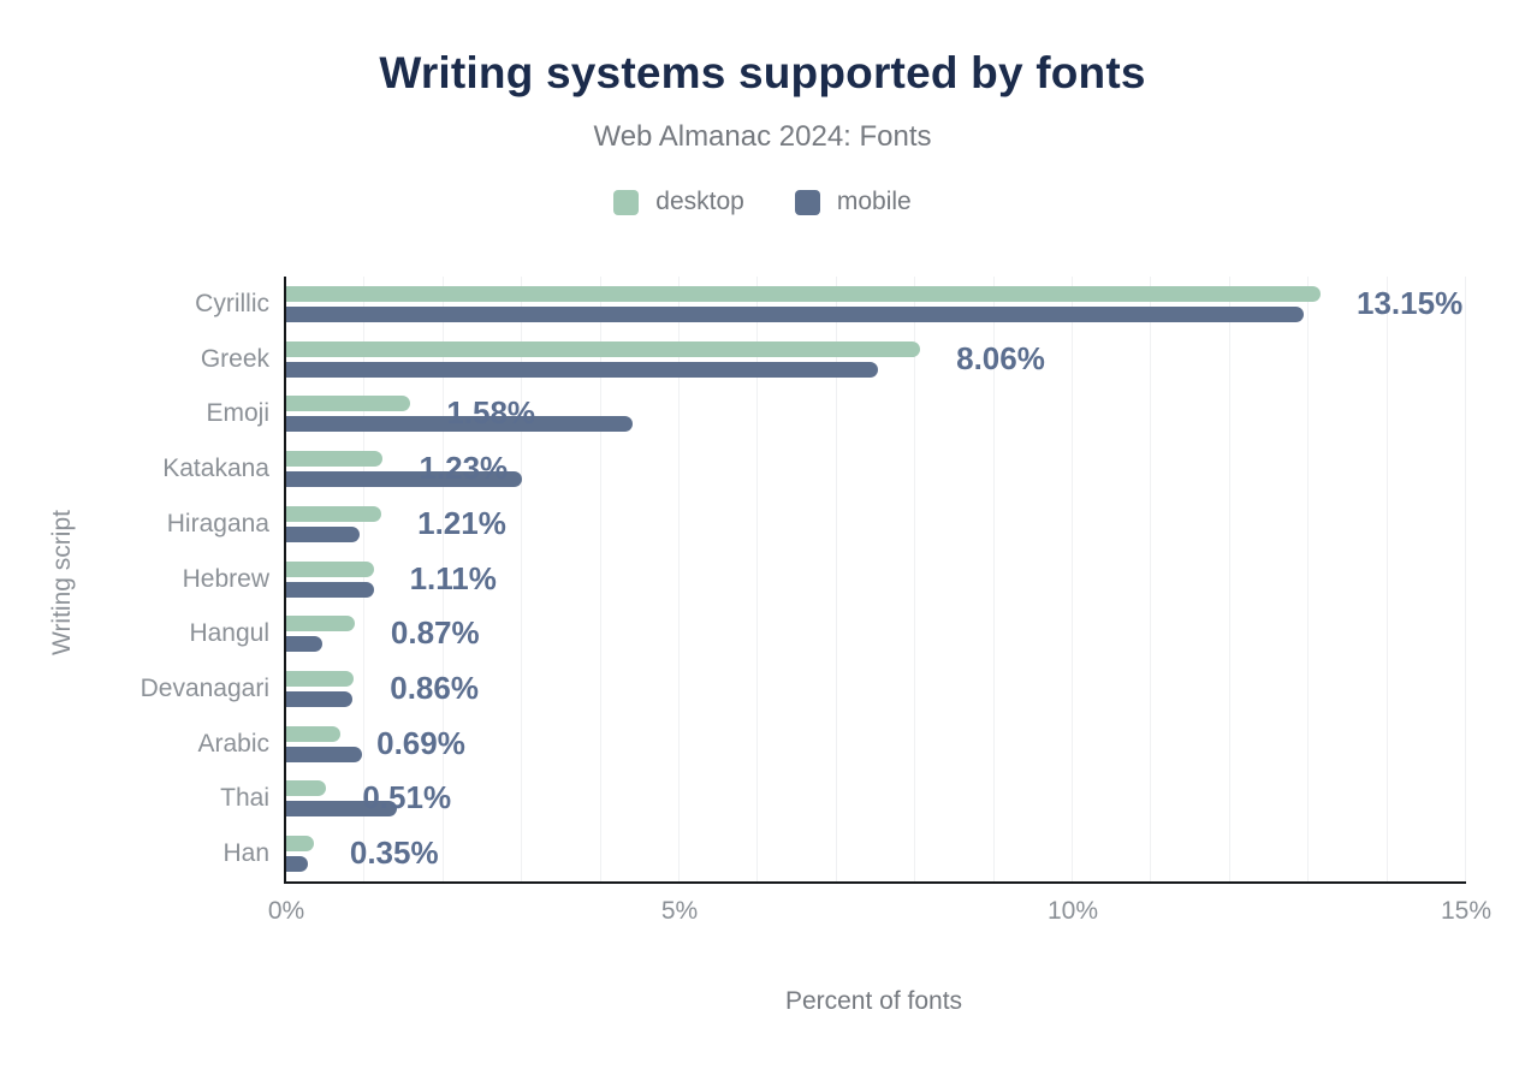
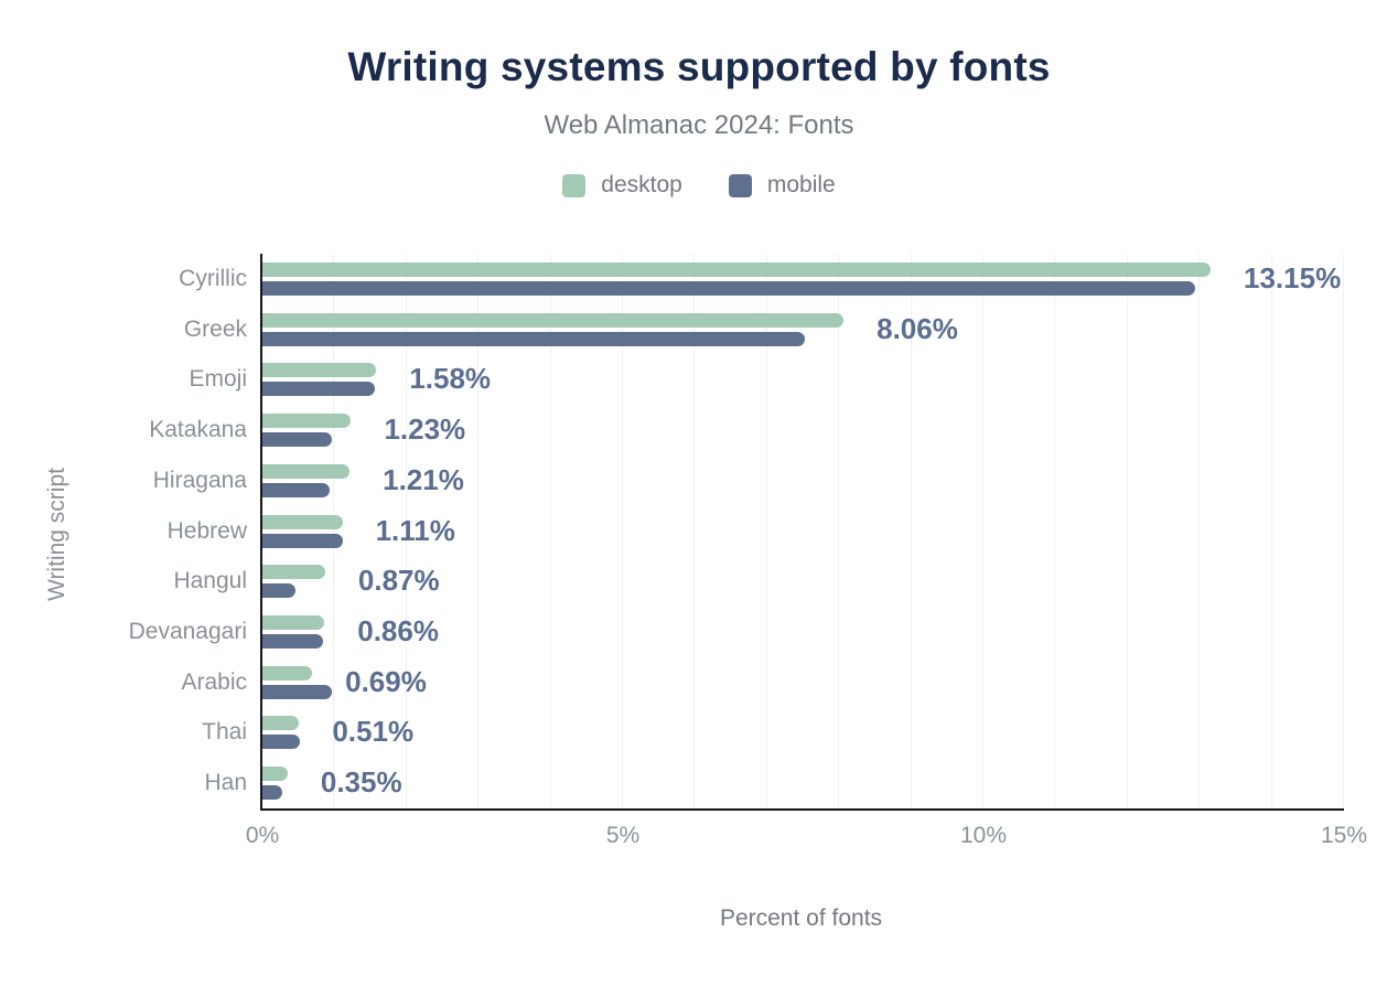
mobile/Emoji: 4.4% -> 1.6%
mobile/Katakana: 3.0% -> 1.0%
mobile/Thai: 1.4% -> 0.5%
